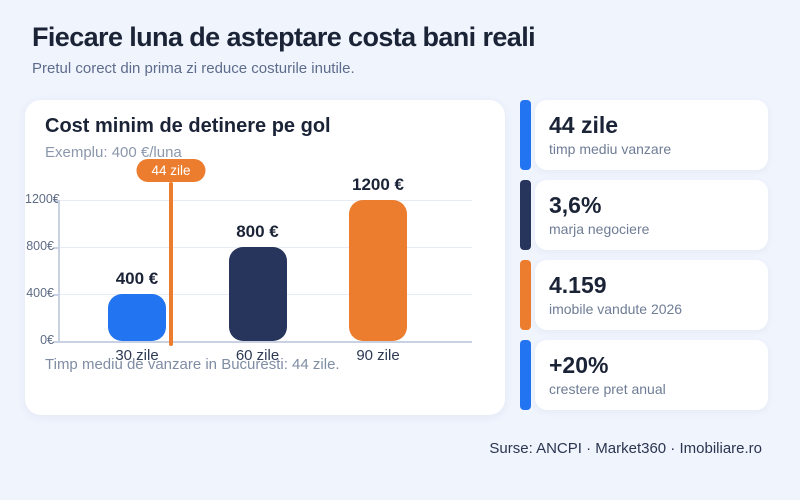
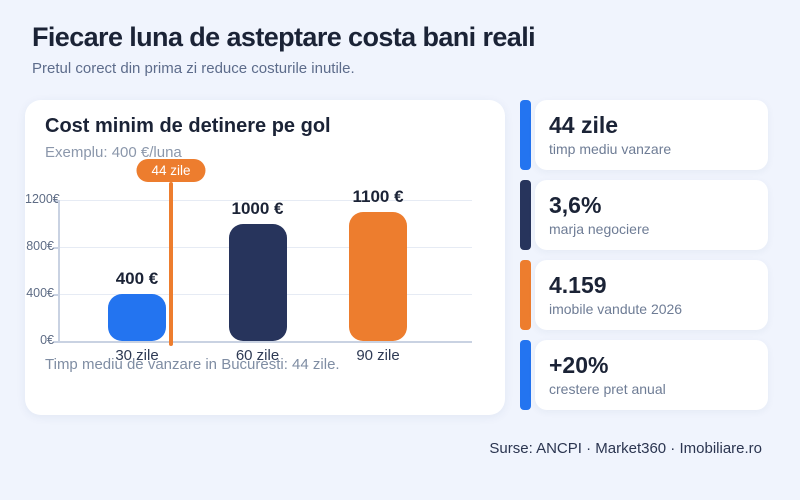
60 zile: 800 -> 1000
90 zile: 1200 -> 1100
